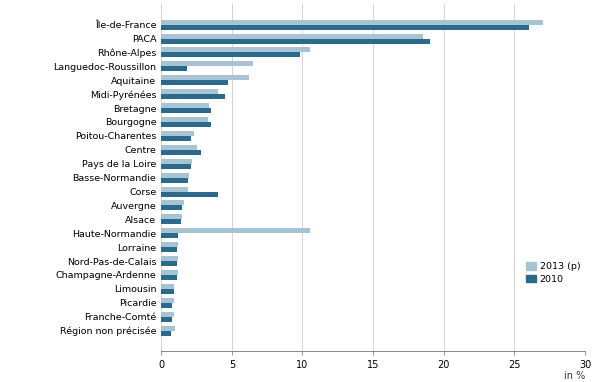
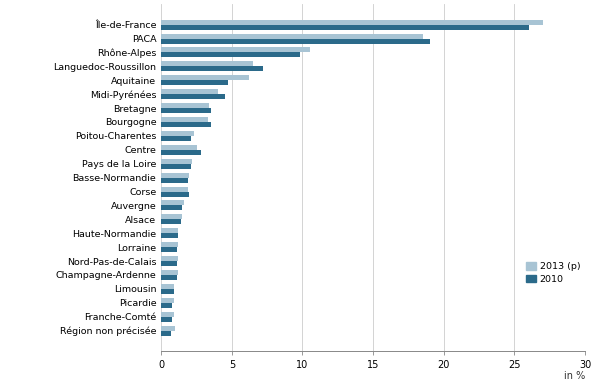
2010/Languedoc-Roussillon: 1.8 -> 7.2
2010/Corse: 4.0 -> 2.0
2013 (p)/Haute-Normandie: 10.5 -> 1.2
